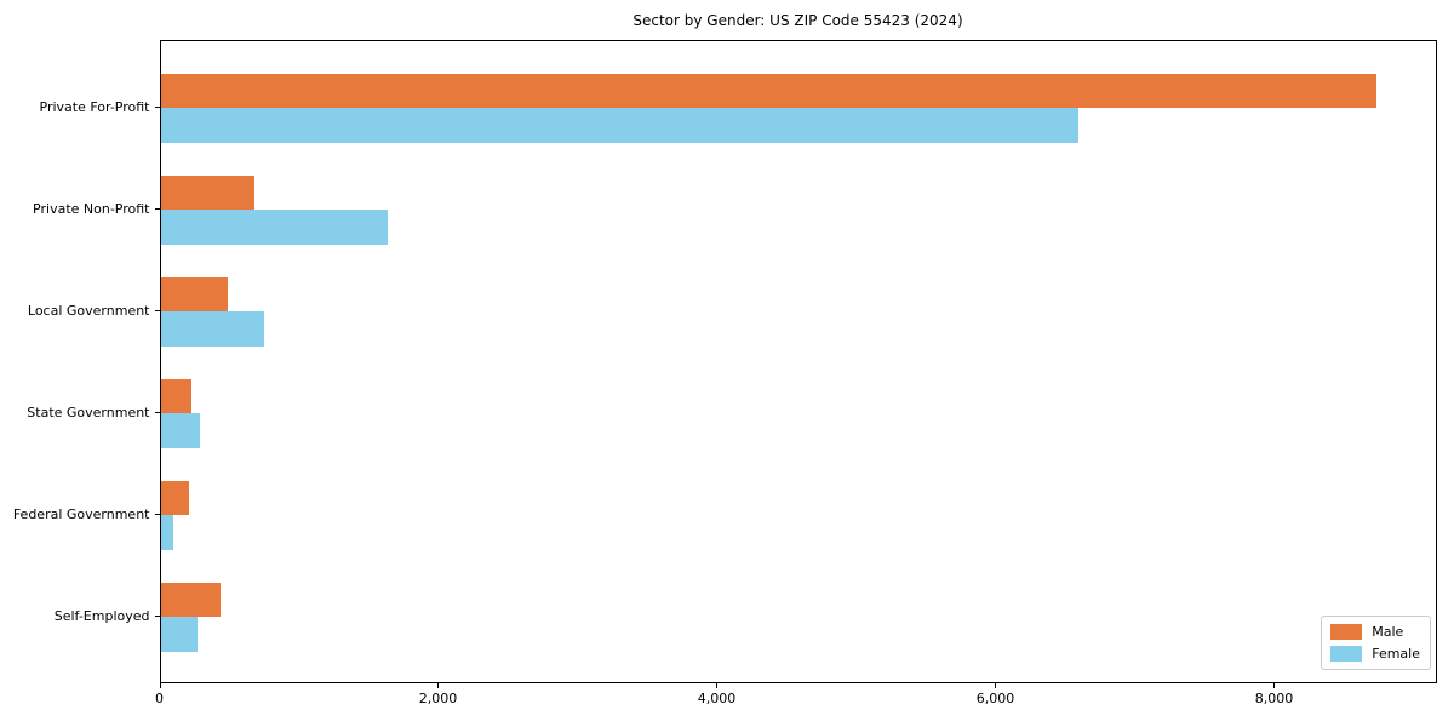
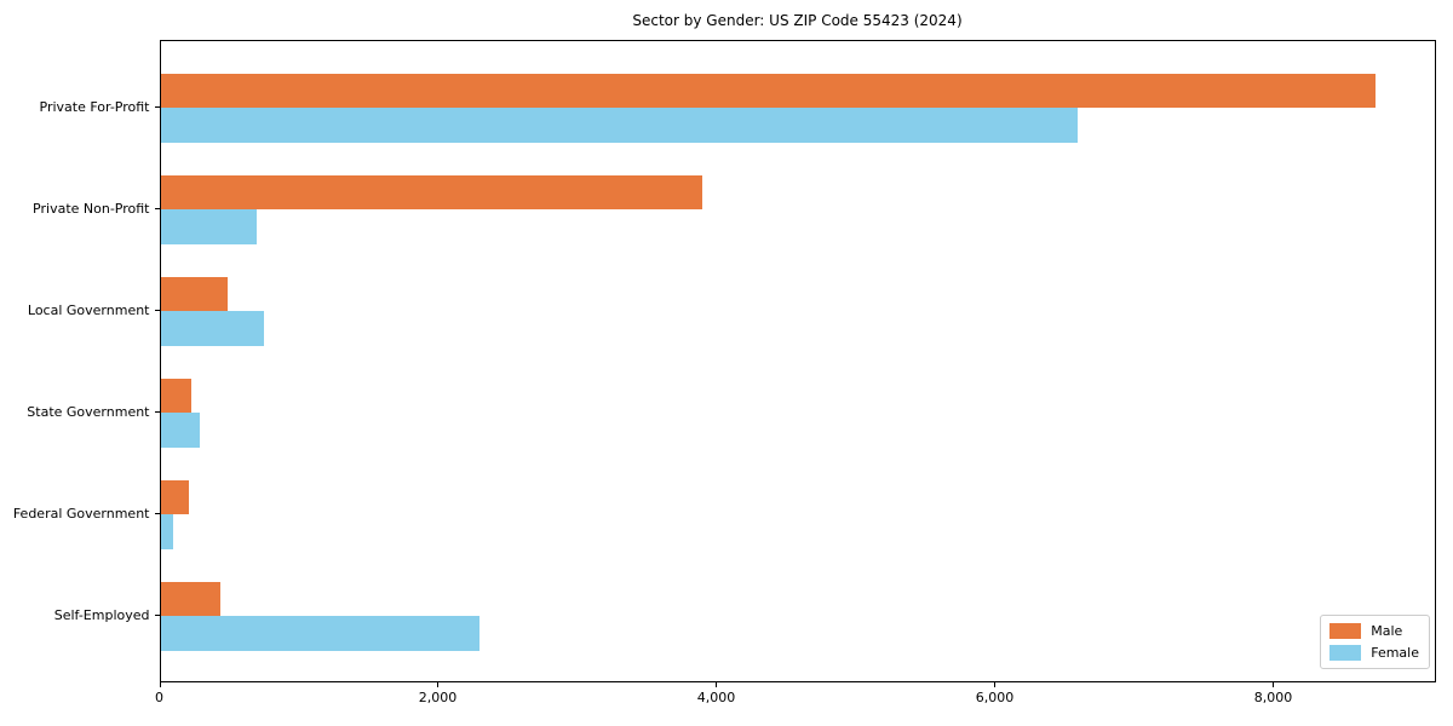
Male/Private Non-Profit: 670 -> 3890
Female/Private Non-Profit: 1630 -> 690
Female/Self-Employed: 270 -> 2290
